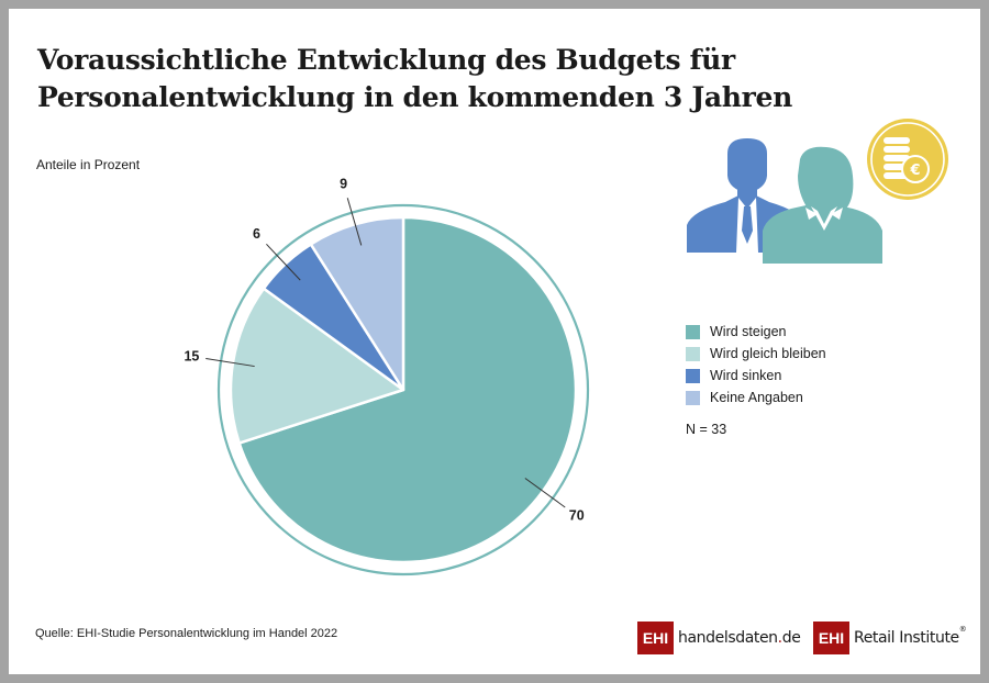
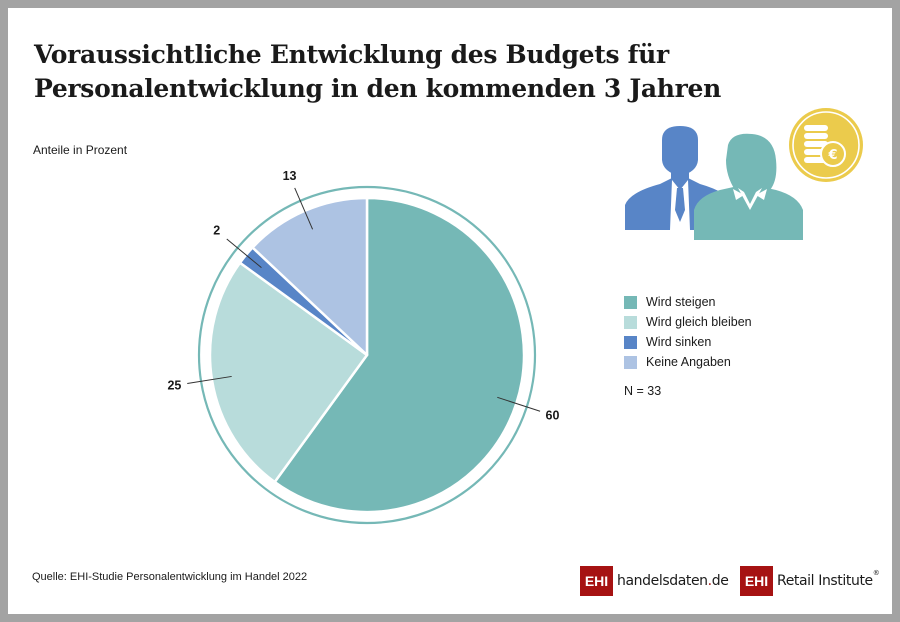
Wird steigen: 70 -> 60
Wird gleich bleiben: 15 -> 25
Wird sinken: 6 -> 2
Keine Angaben: 9 -> 13
